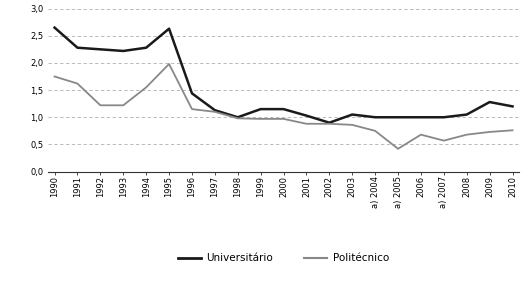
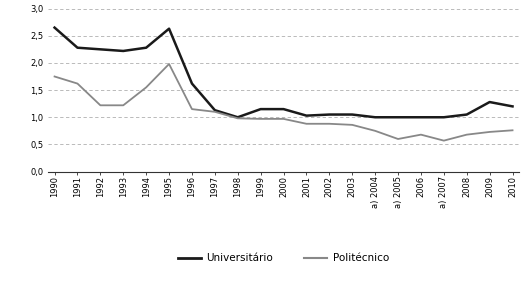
Universitário/1996: 1,44 -> 1,62
Universitário/2002: 0,90 -> 1,05
Politécnico/a) 2005: 0,42 -> 0,60
